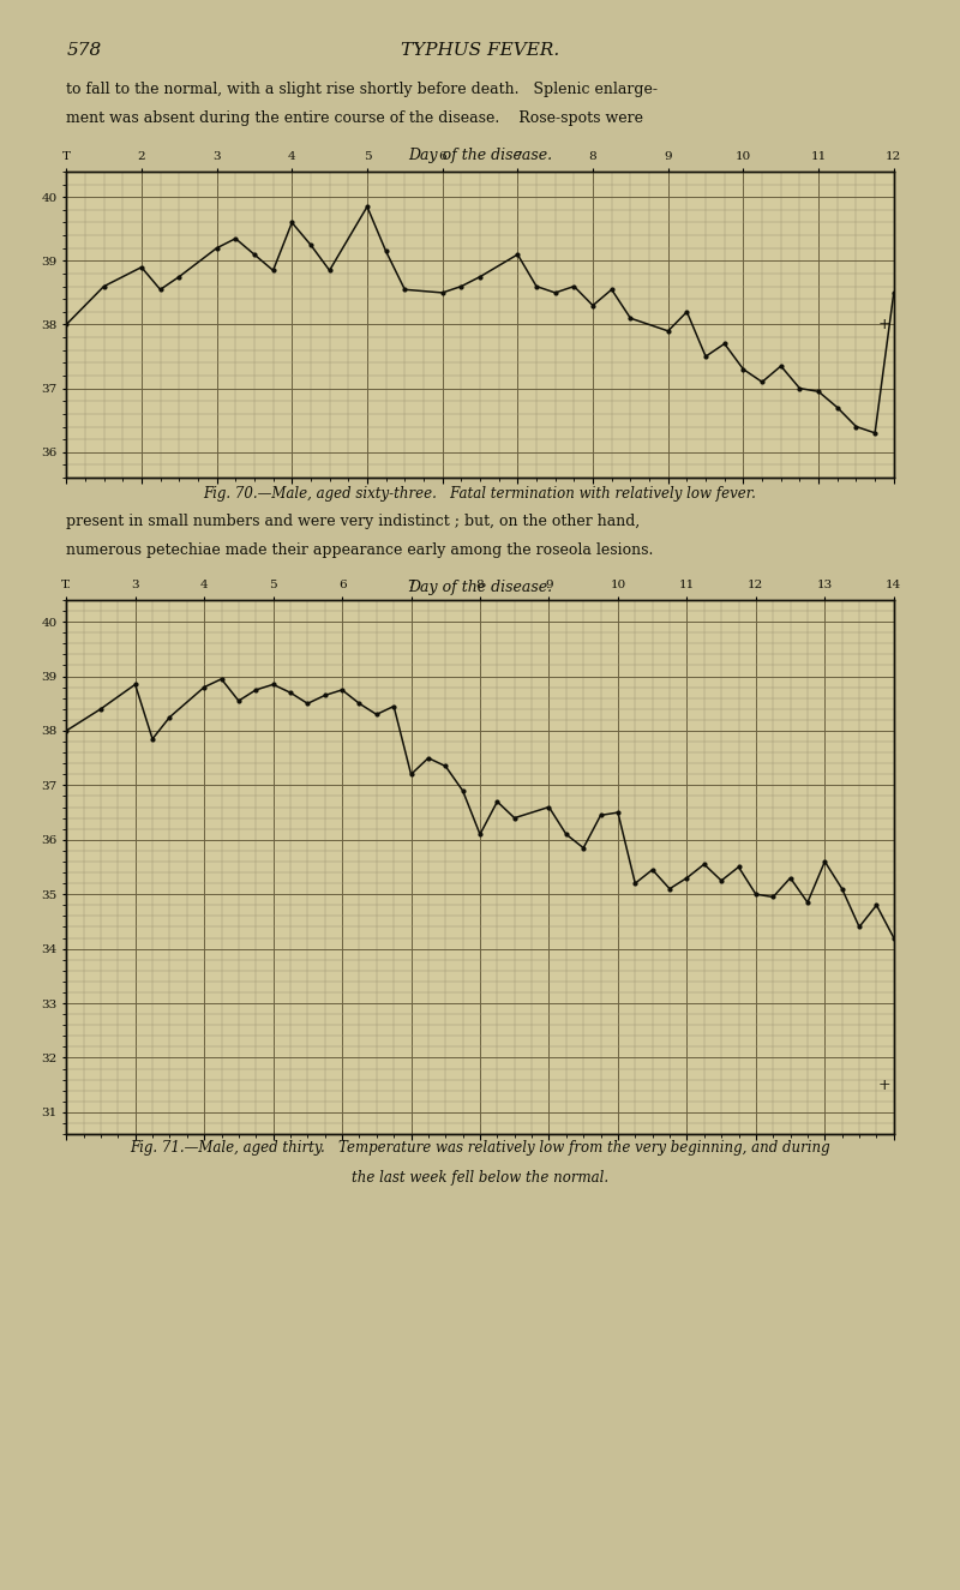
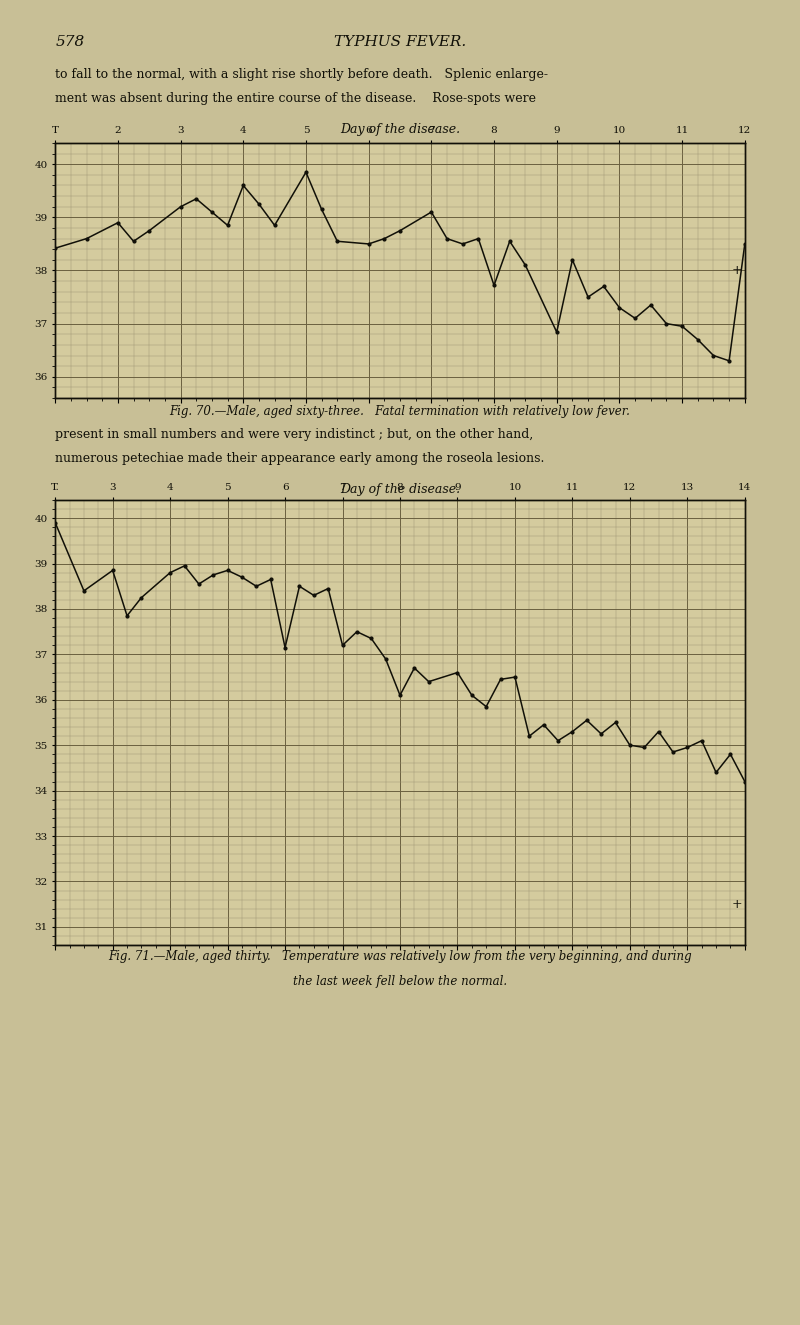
T: 38.00 -> 38.42
8: 38.30 -> 37.72
9: 37.90 -> 36.84
T.: 38.00 -> 39.90
6: 38.75 -> 37.15
13: 35.60 -> 34.95
